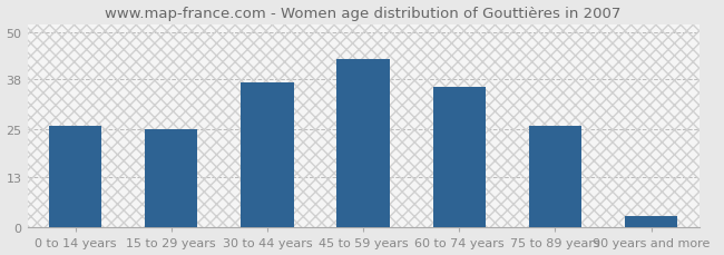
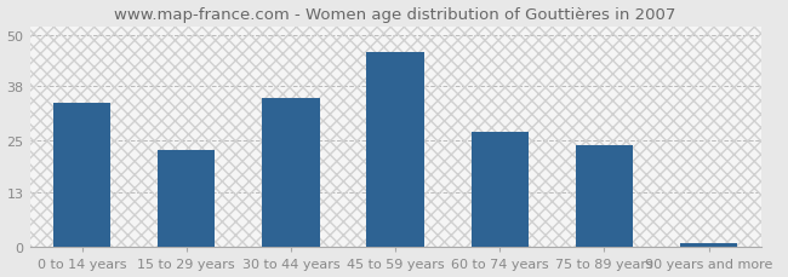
0 to 14 years: 26 -> 34
15 to 29 years: 25 -> 23
30 to 44 years: 37 -> 35
45 to 59 years: 43 -> 46
60 to 74 years: 36 -> 27
75 to 89 years: 26 -> 24
90 years and more: 3 -> 1
